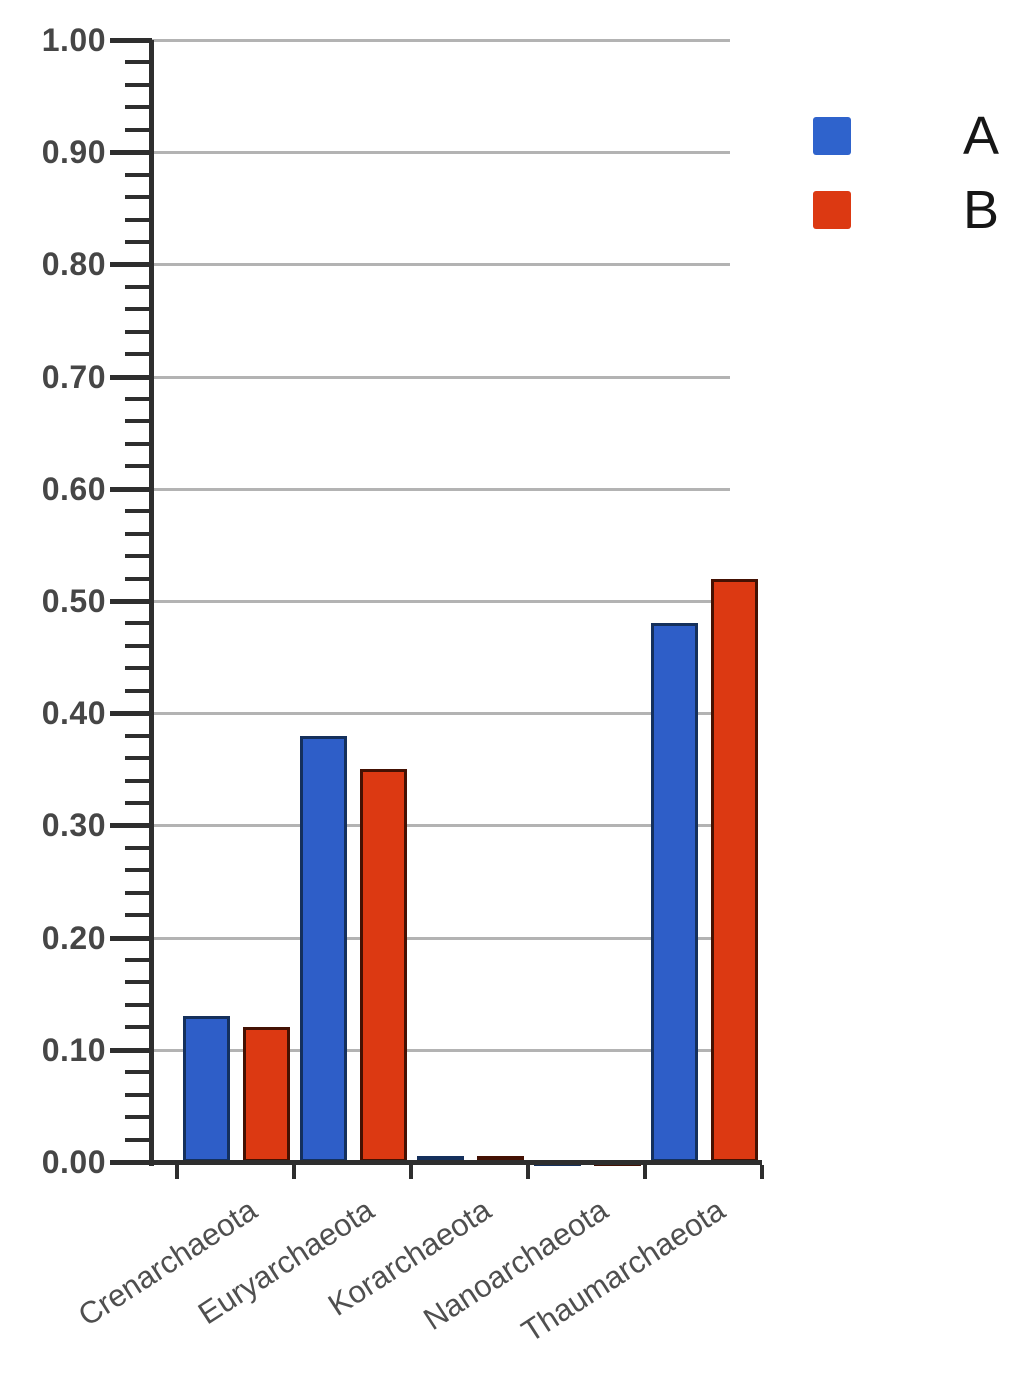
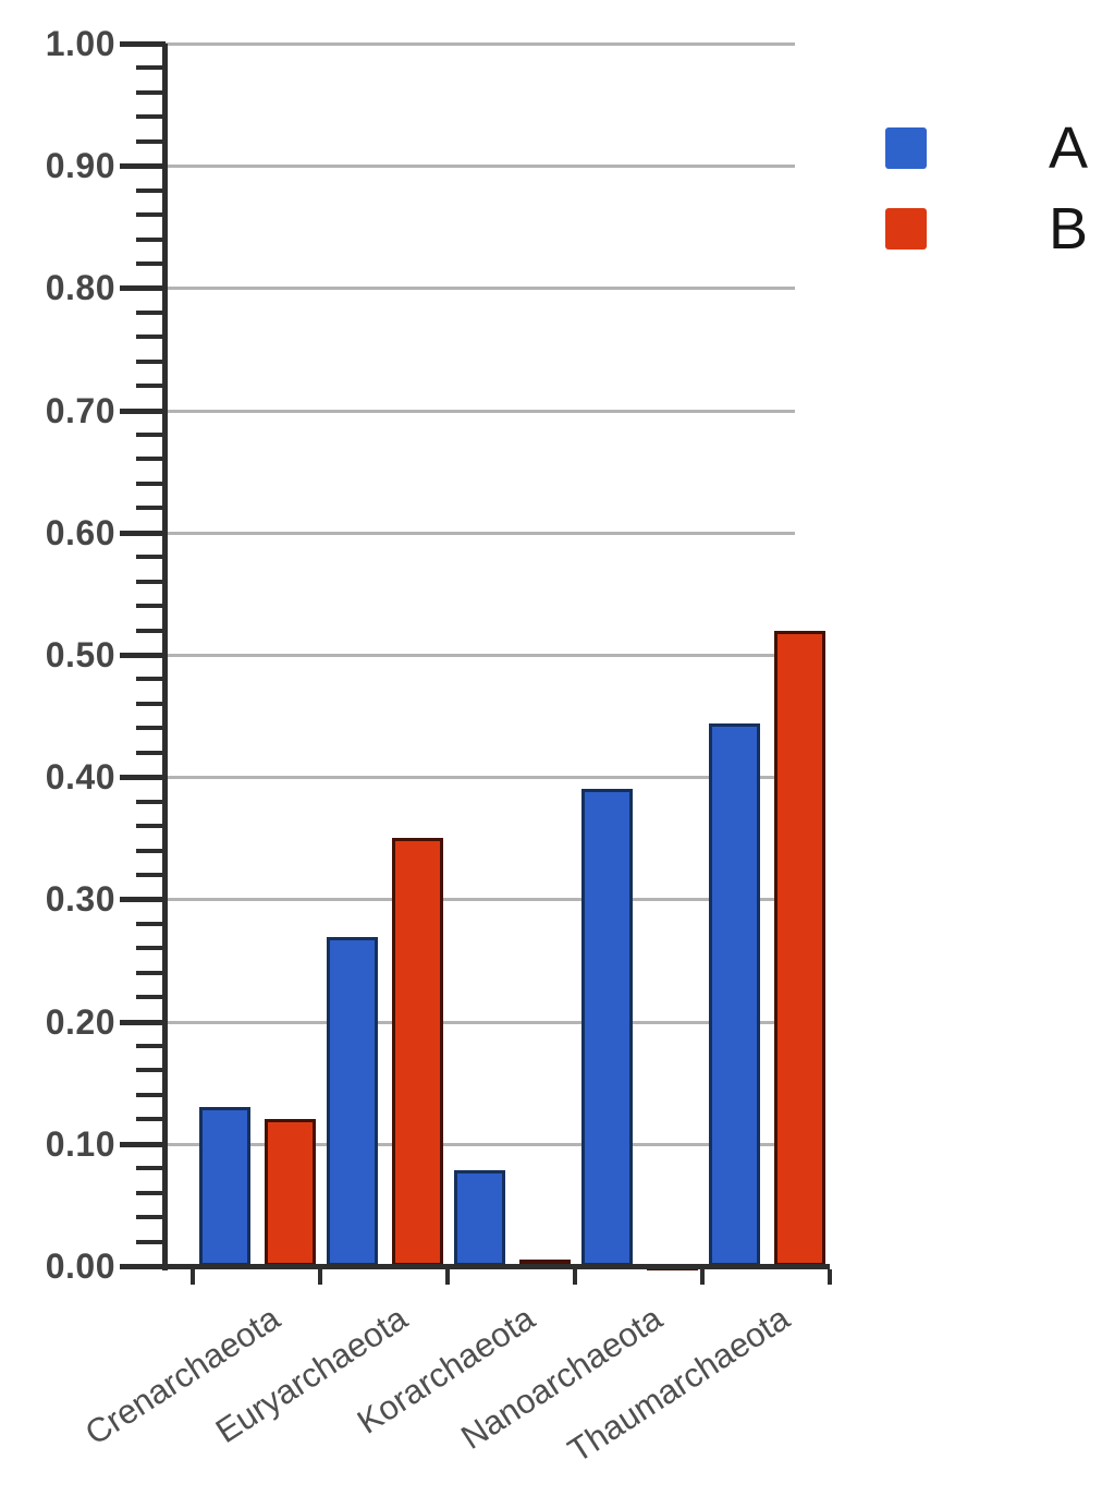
A/Euryarchaeota: 0.380 -> 0.269
A/Korarchaeota: 0.005 -> 0.078
A/Nanoarchaeota: 0.002 -> 0.390
A/Thaumarchaeota: 0.480 -> 0.444
